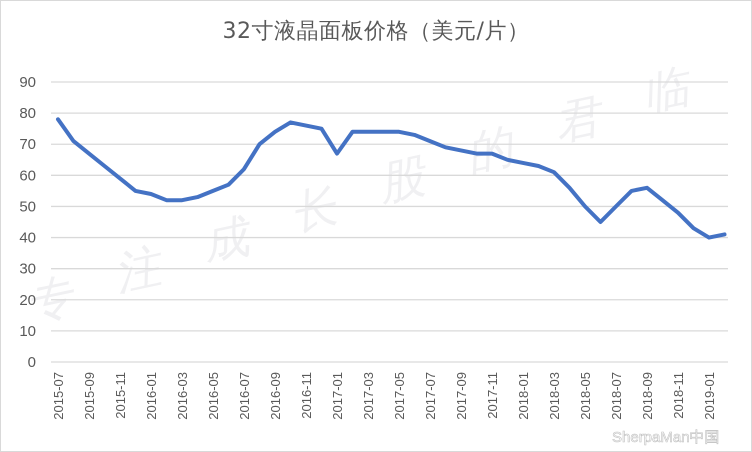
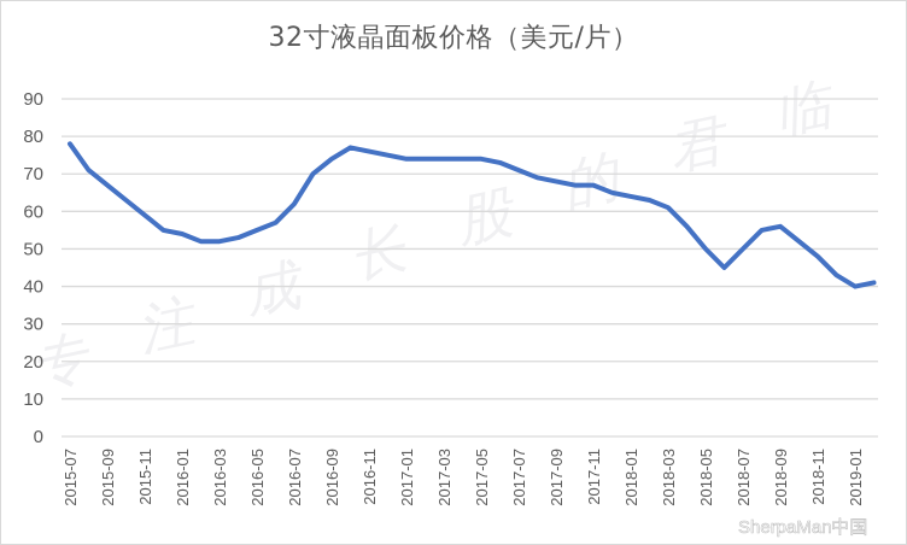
2017-01: 67 -> 74
